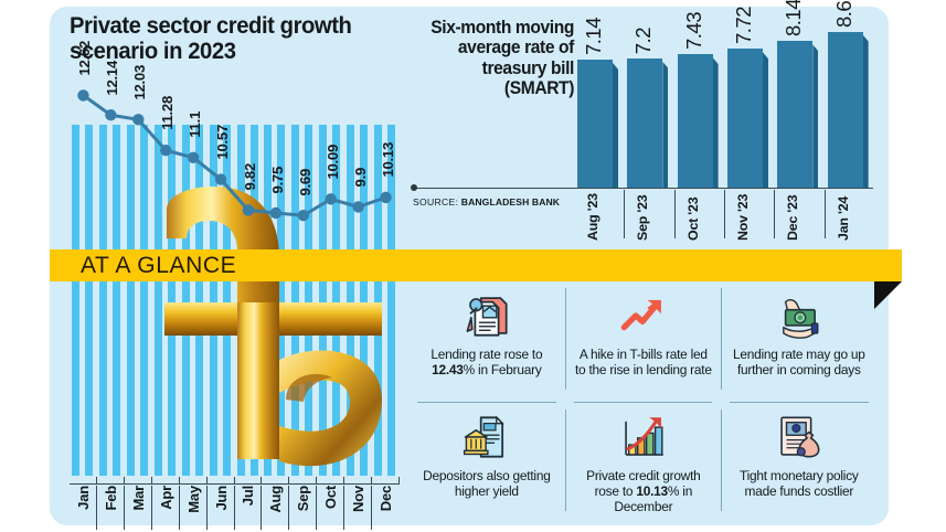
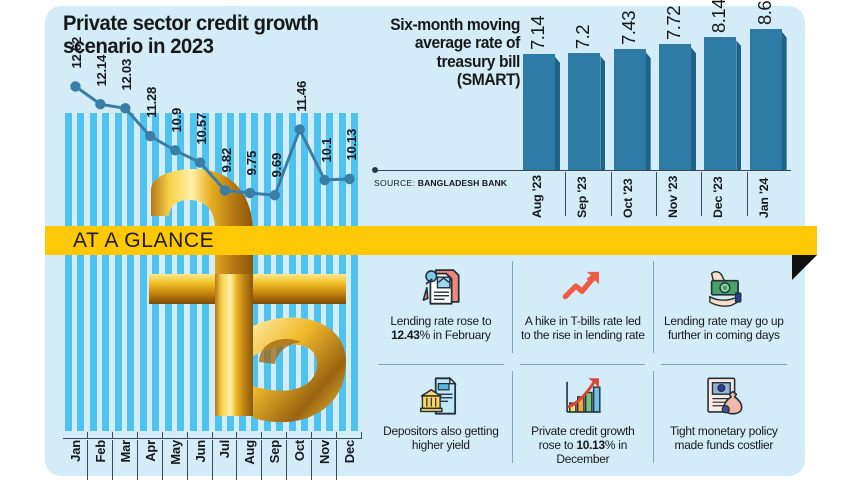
Private sector credit growth scenario in 2023/May: 11.1 -> 10.9
Private sector credit growth scenario in 2023/Oct: 10.09 -> 11.46
Private sector credit growth scenario in 2023/Nov: 9.9 -> 10.1
